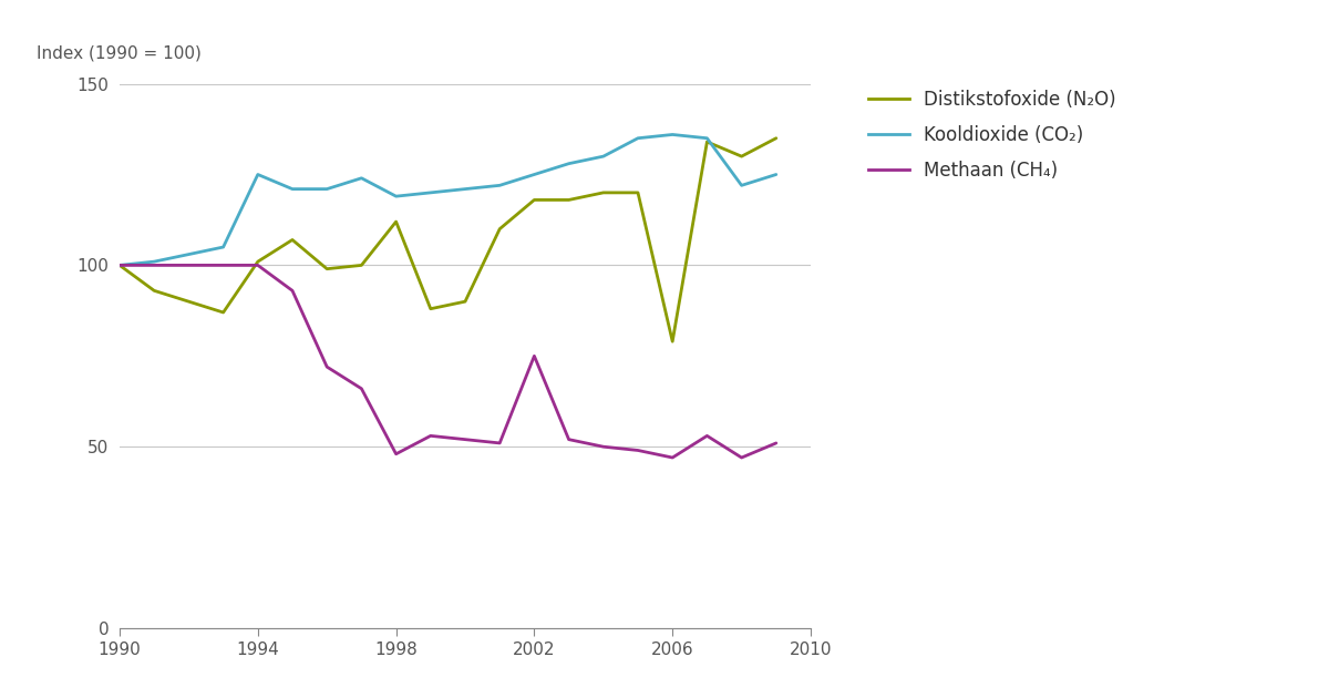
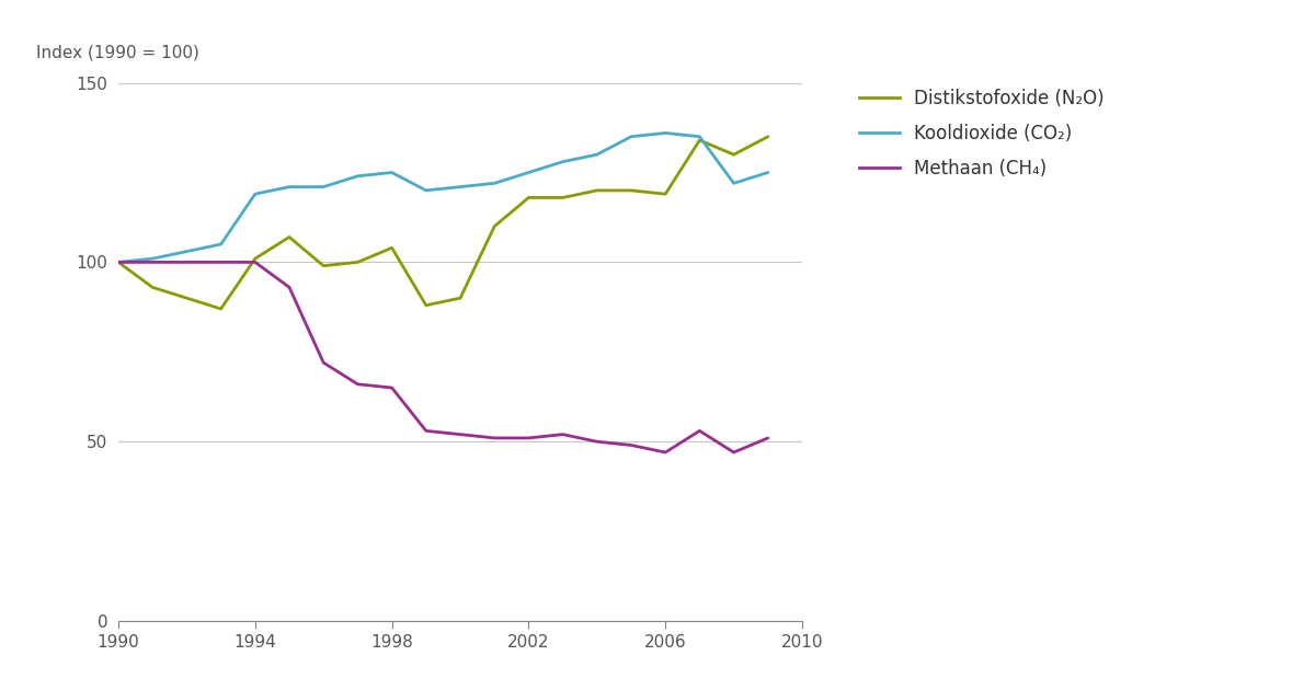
Kooldioxide (CO₂)/1994: 125 -> 119
Distikstofoxide (N₂O)/1998: 112 -> 104
Kooldioxide (CO₂)/1998: 119 -> 125
Methaan (CH₄)/1998: 48 -> 65
Methaan (CH₄)/2002: 75 -> 51
Distikstofoxide (N₂O)/2006: 79 -> 119
